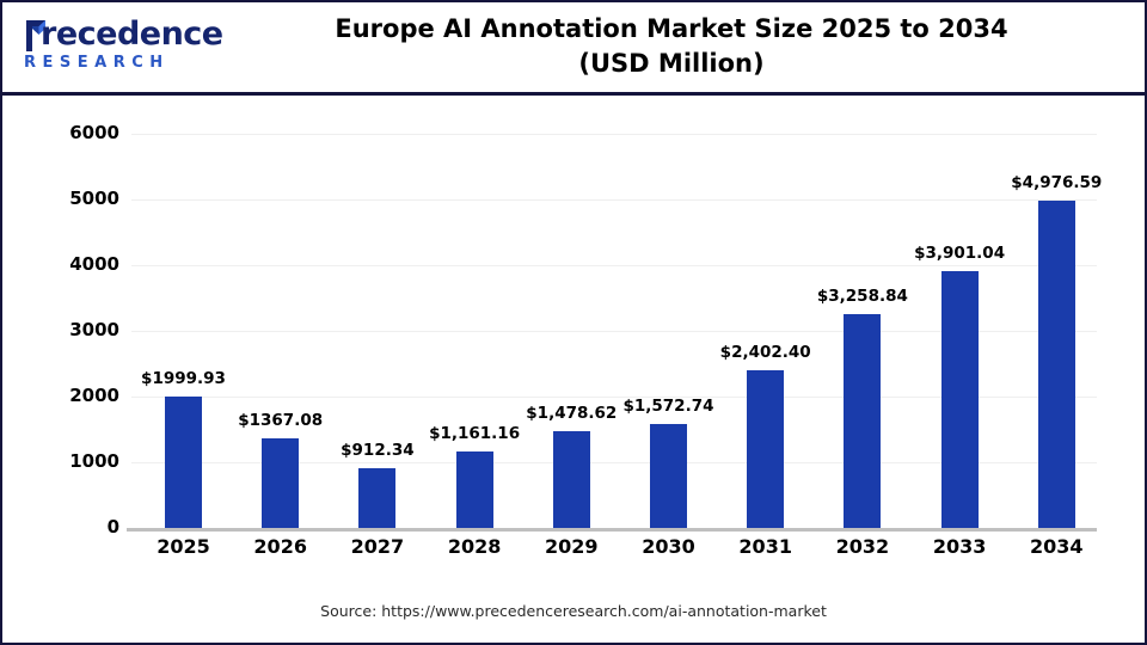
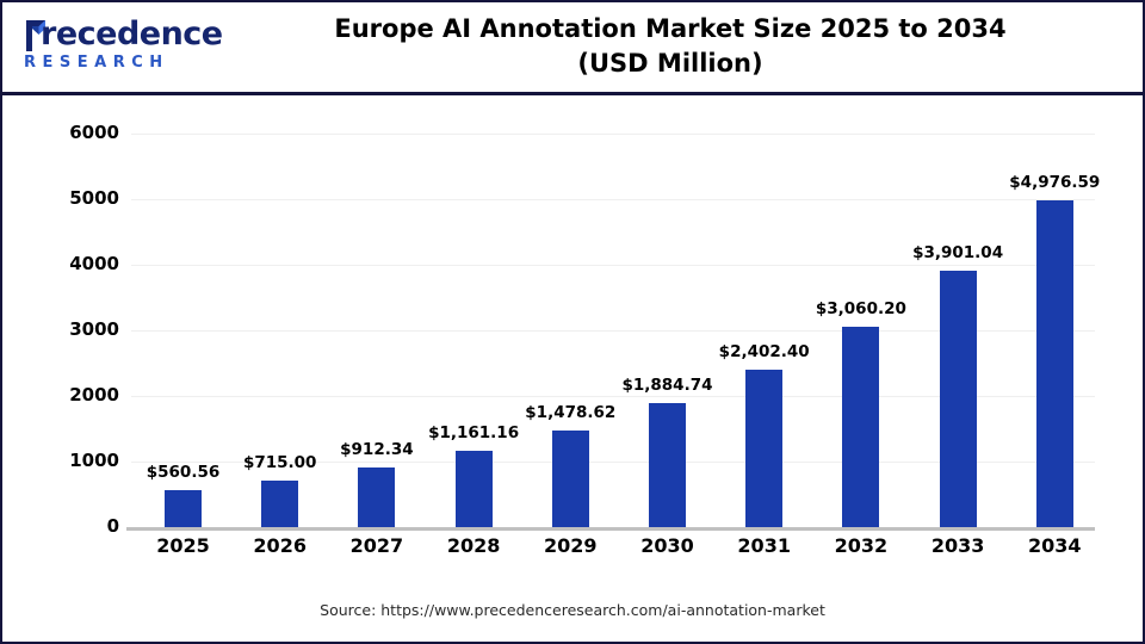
2025: $1999.93 -> $560.56
2026: $1367.08 -> $715.00
2030: $1,572.74 -> $1,884.74
2032: $3,258.84 -> $3,060.20
